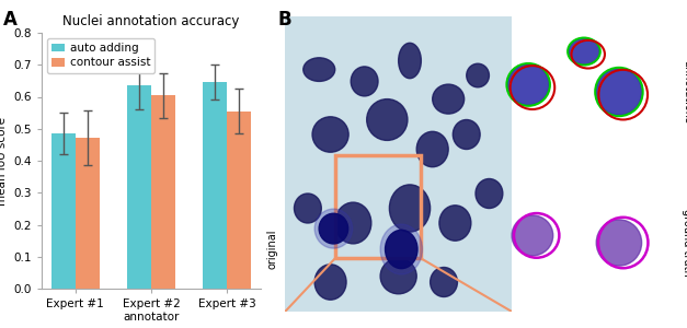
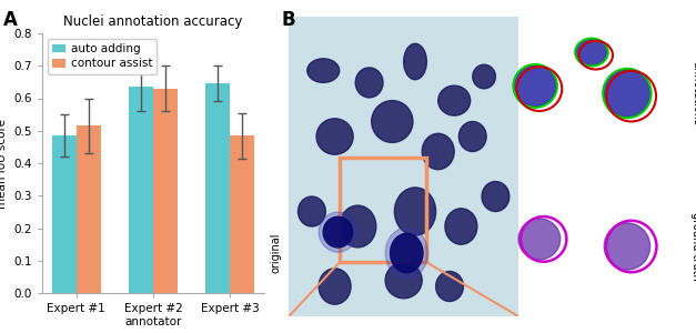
contour assist/Expert #1: 0.472 -> 0.515
contour assist/Expert #2 annotator: 0.605 -> 0.630
contour assist/Expert #3: 0.555 -> 0.485
